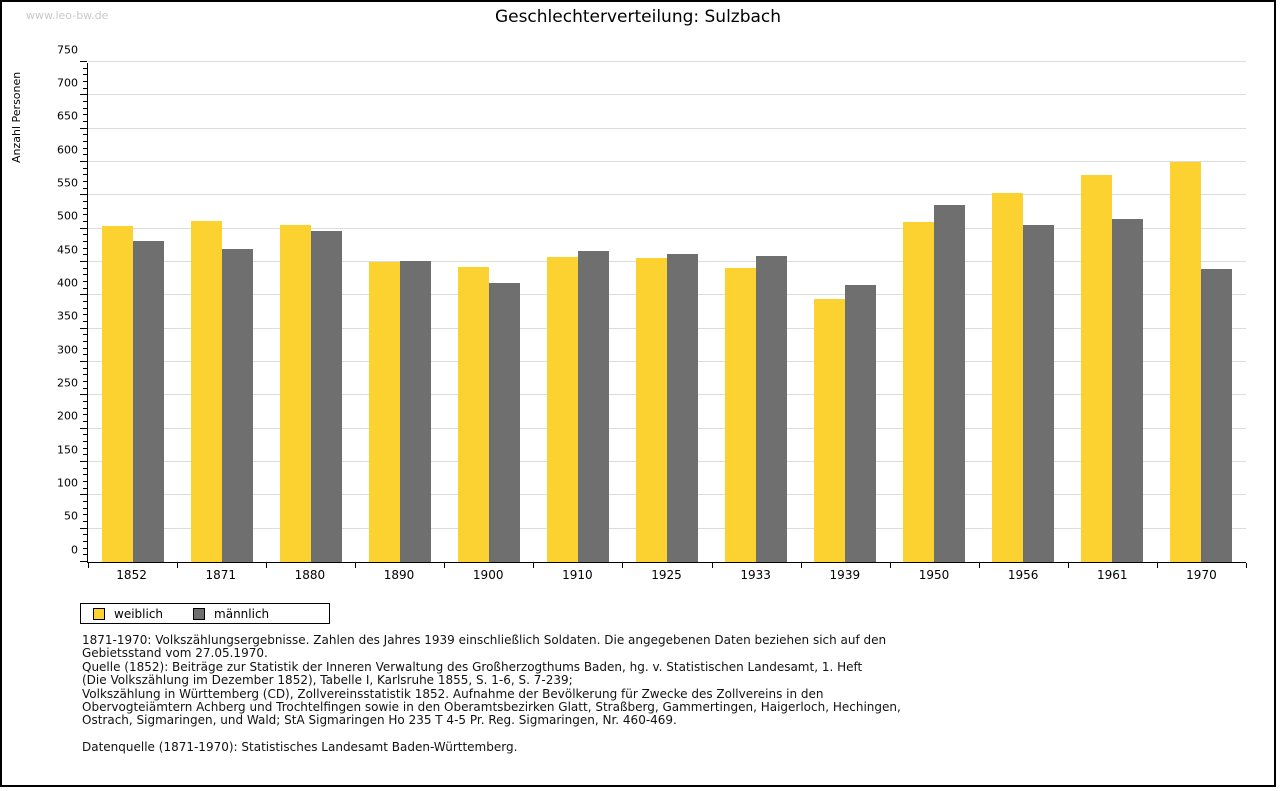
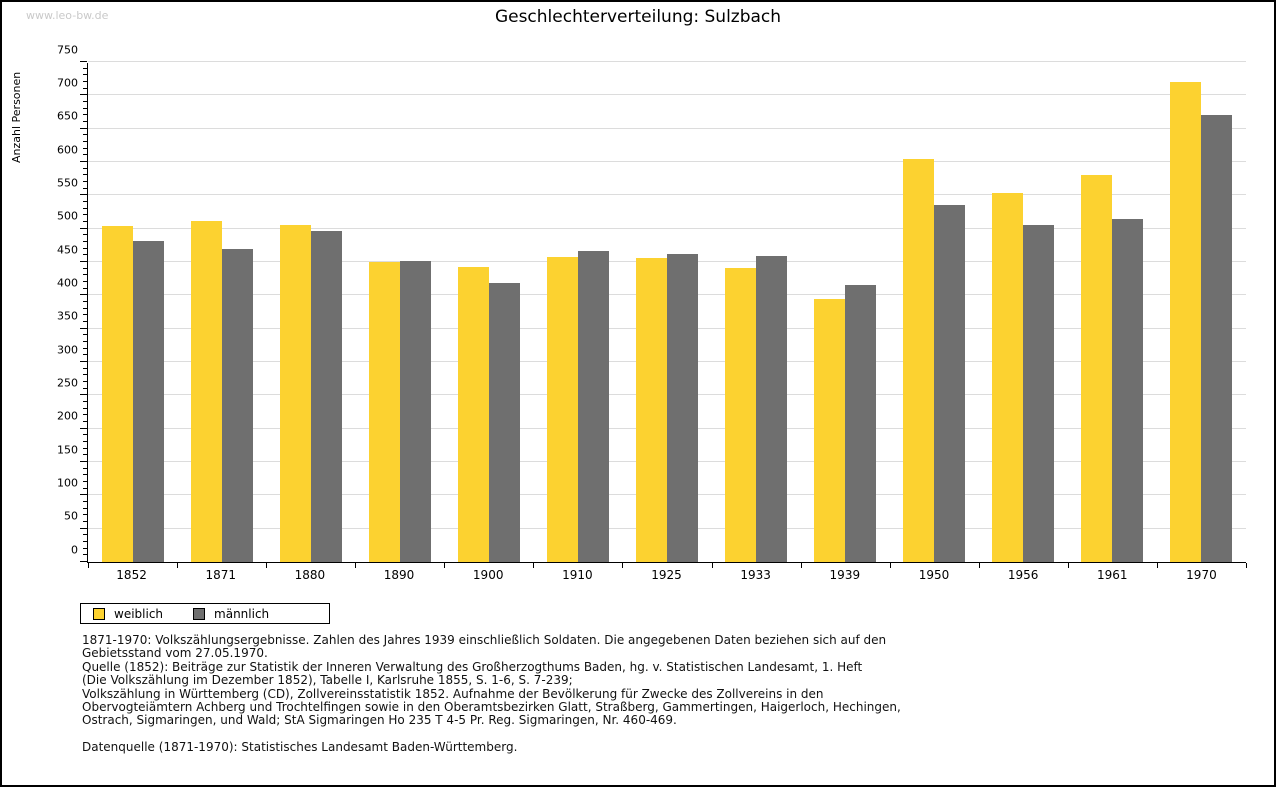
weiblich/1950: 510 -> 600
weiblich/1970: 600 -> 720
männlich/1970: 440 -> 670
